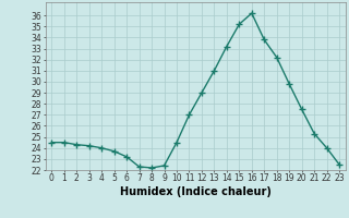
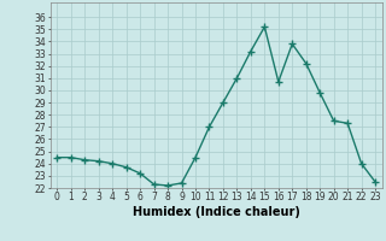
16: 36.2 -> 30.7
21: 25.3 -> 27.3
